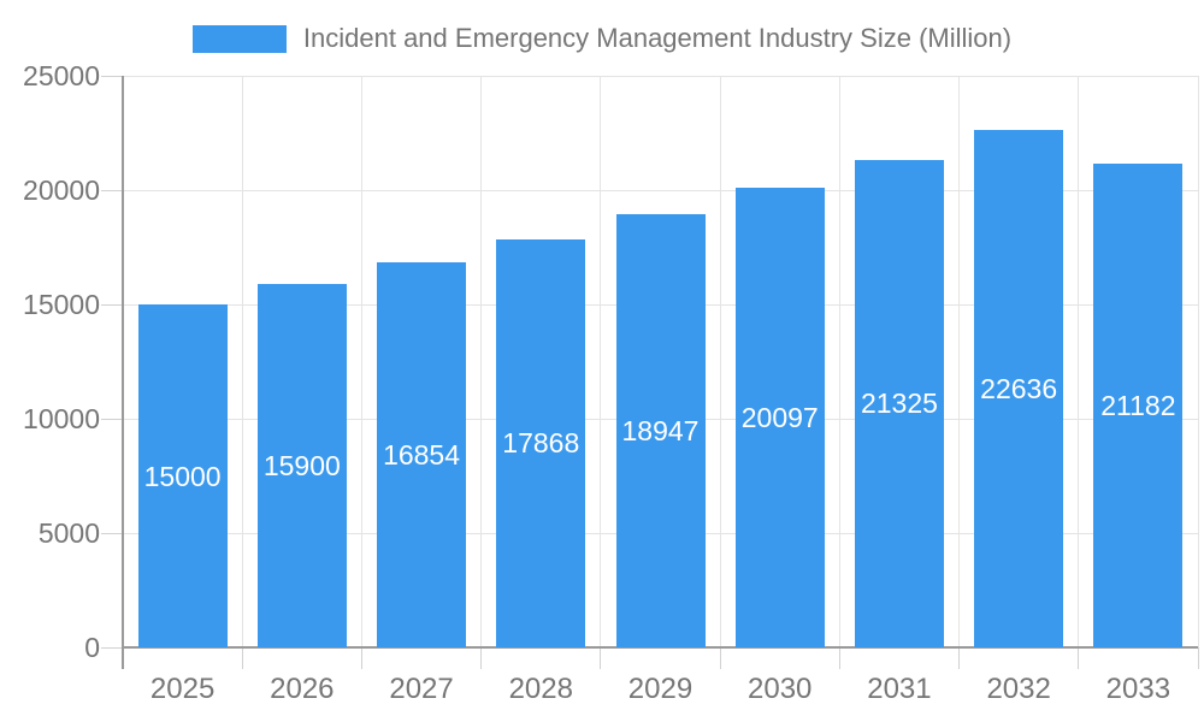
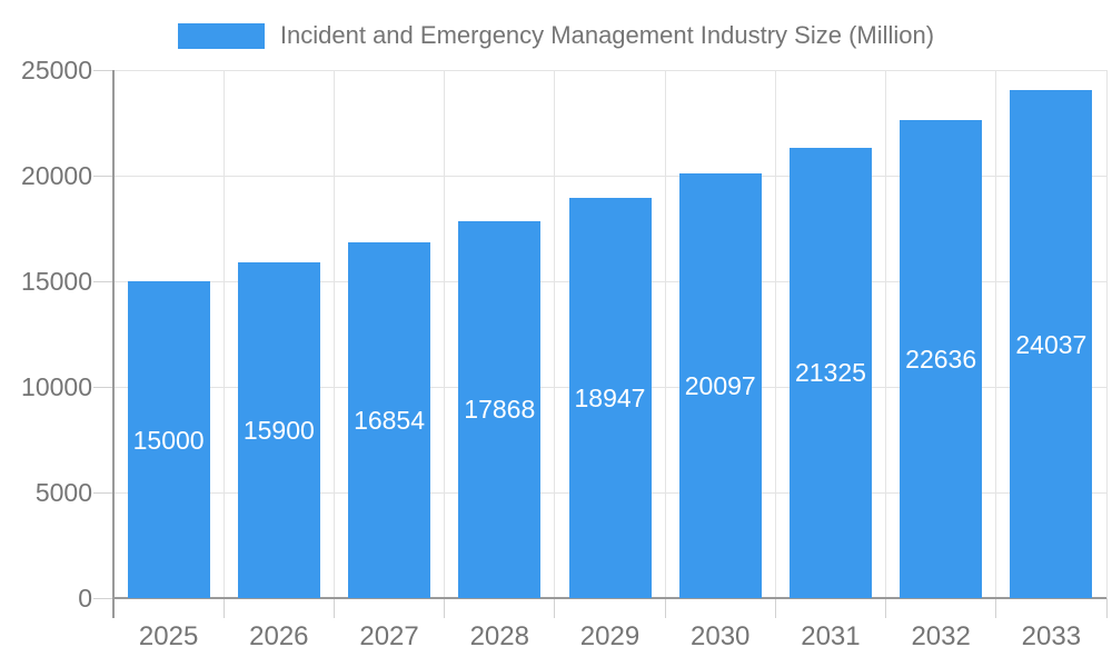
2033: 21182 -> 24037
